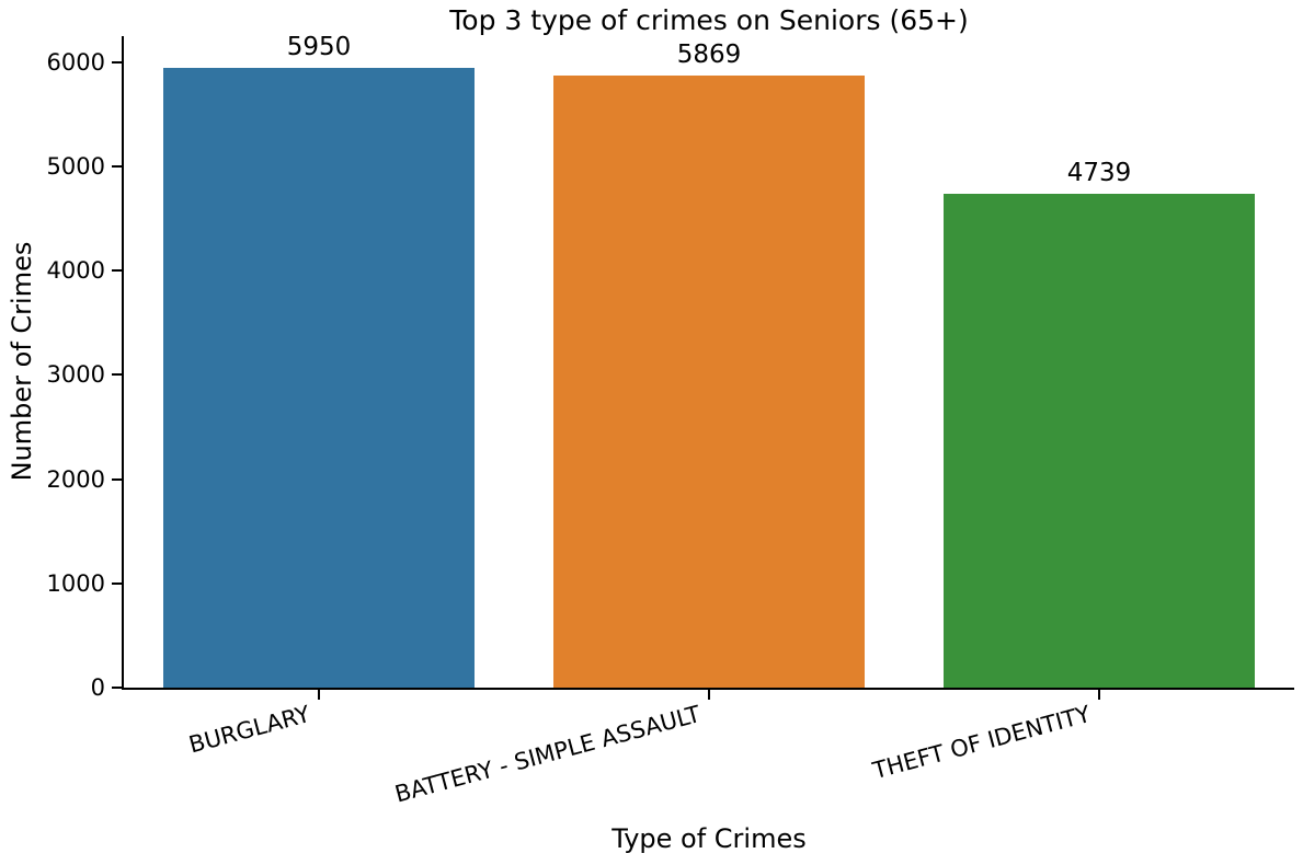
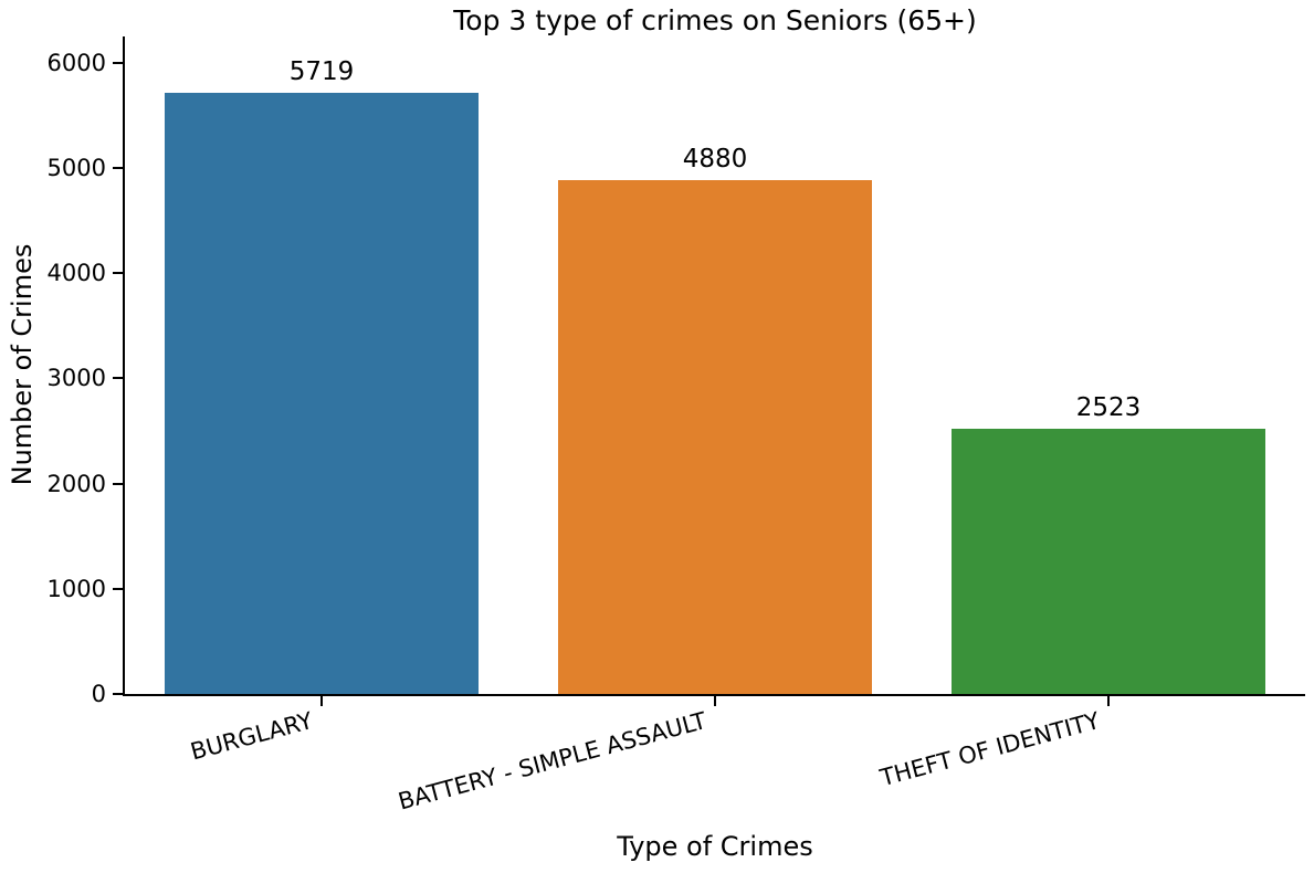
BURGLARY: 5950 -> 5719
BATTERY - SIMPLE ASSAULT: 5869 -> 4880
THEFT OF IDENTITY: 4739 -> 2523
